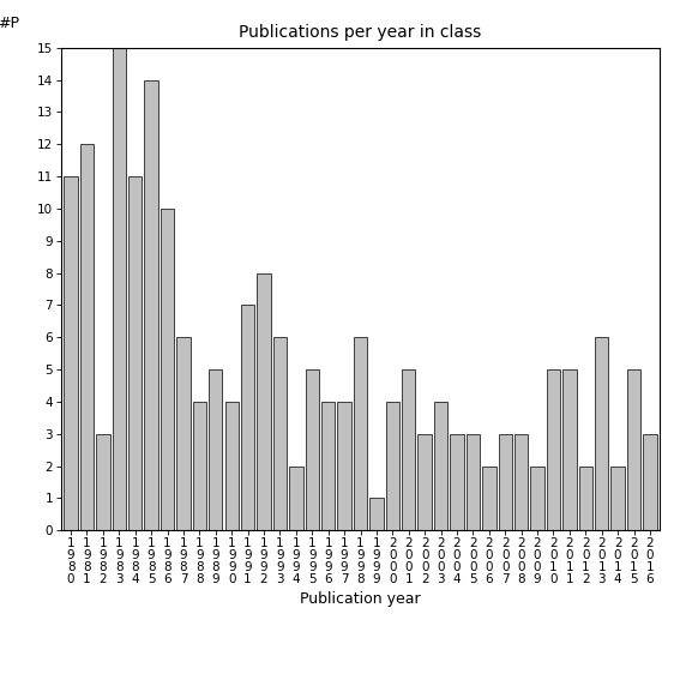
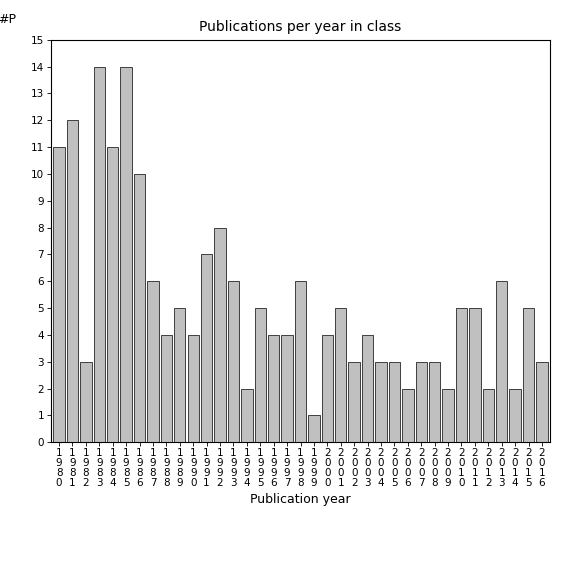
1 9 8 3: 15 -> 14
